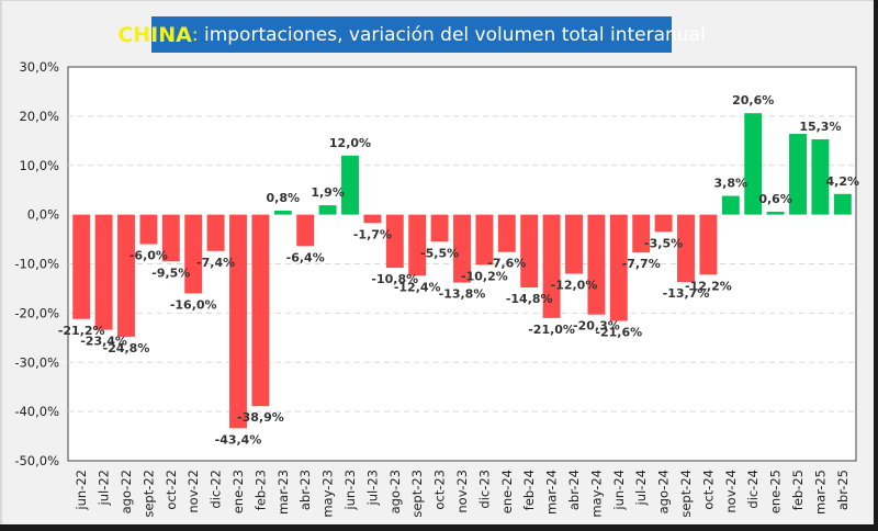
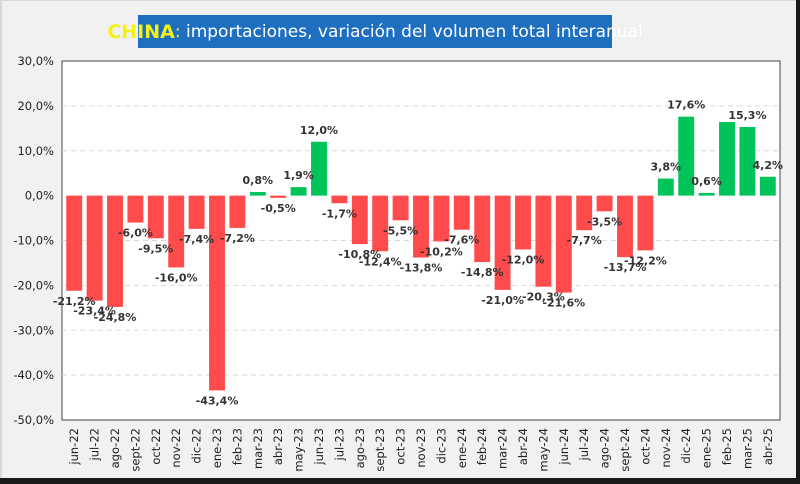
feb-23: -38,9% -> -7,2%
abr-23: -6,4% -> -0,5%
dic-24: 20,6% -> 17,6%
